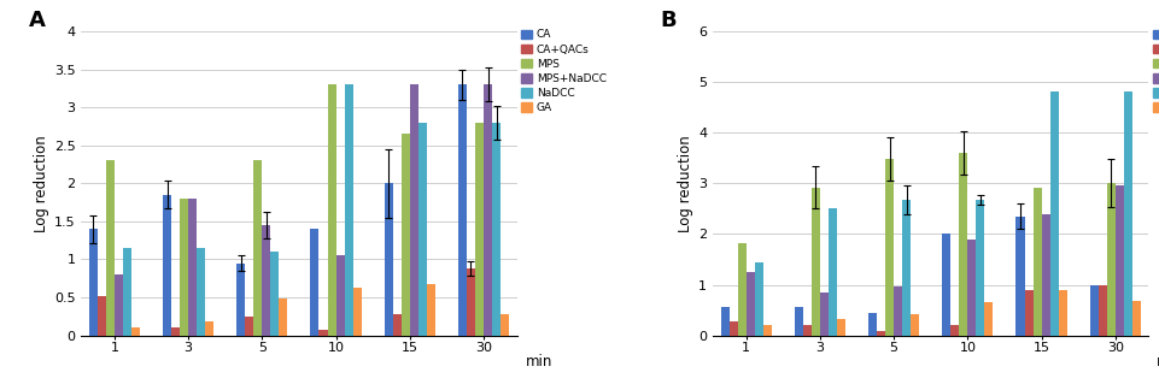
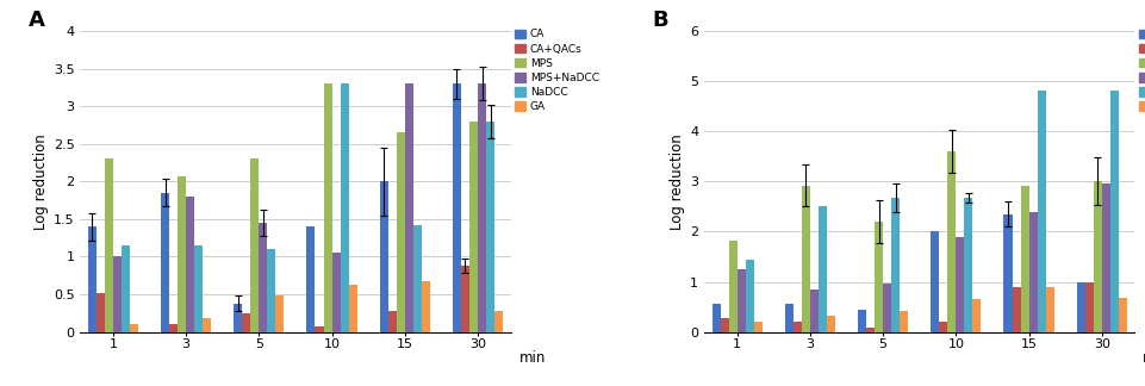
A/MPS+NaDCC/1: 0.80 -> 1.00
A/MPS/3: 1.80 -> 2.06
A/CA/5: 0.95 -> 0.38
A/NaDCC/15: 2.80 -> 1.42
B/MPS/5: 3.48 -> 2.20
